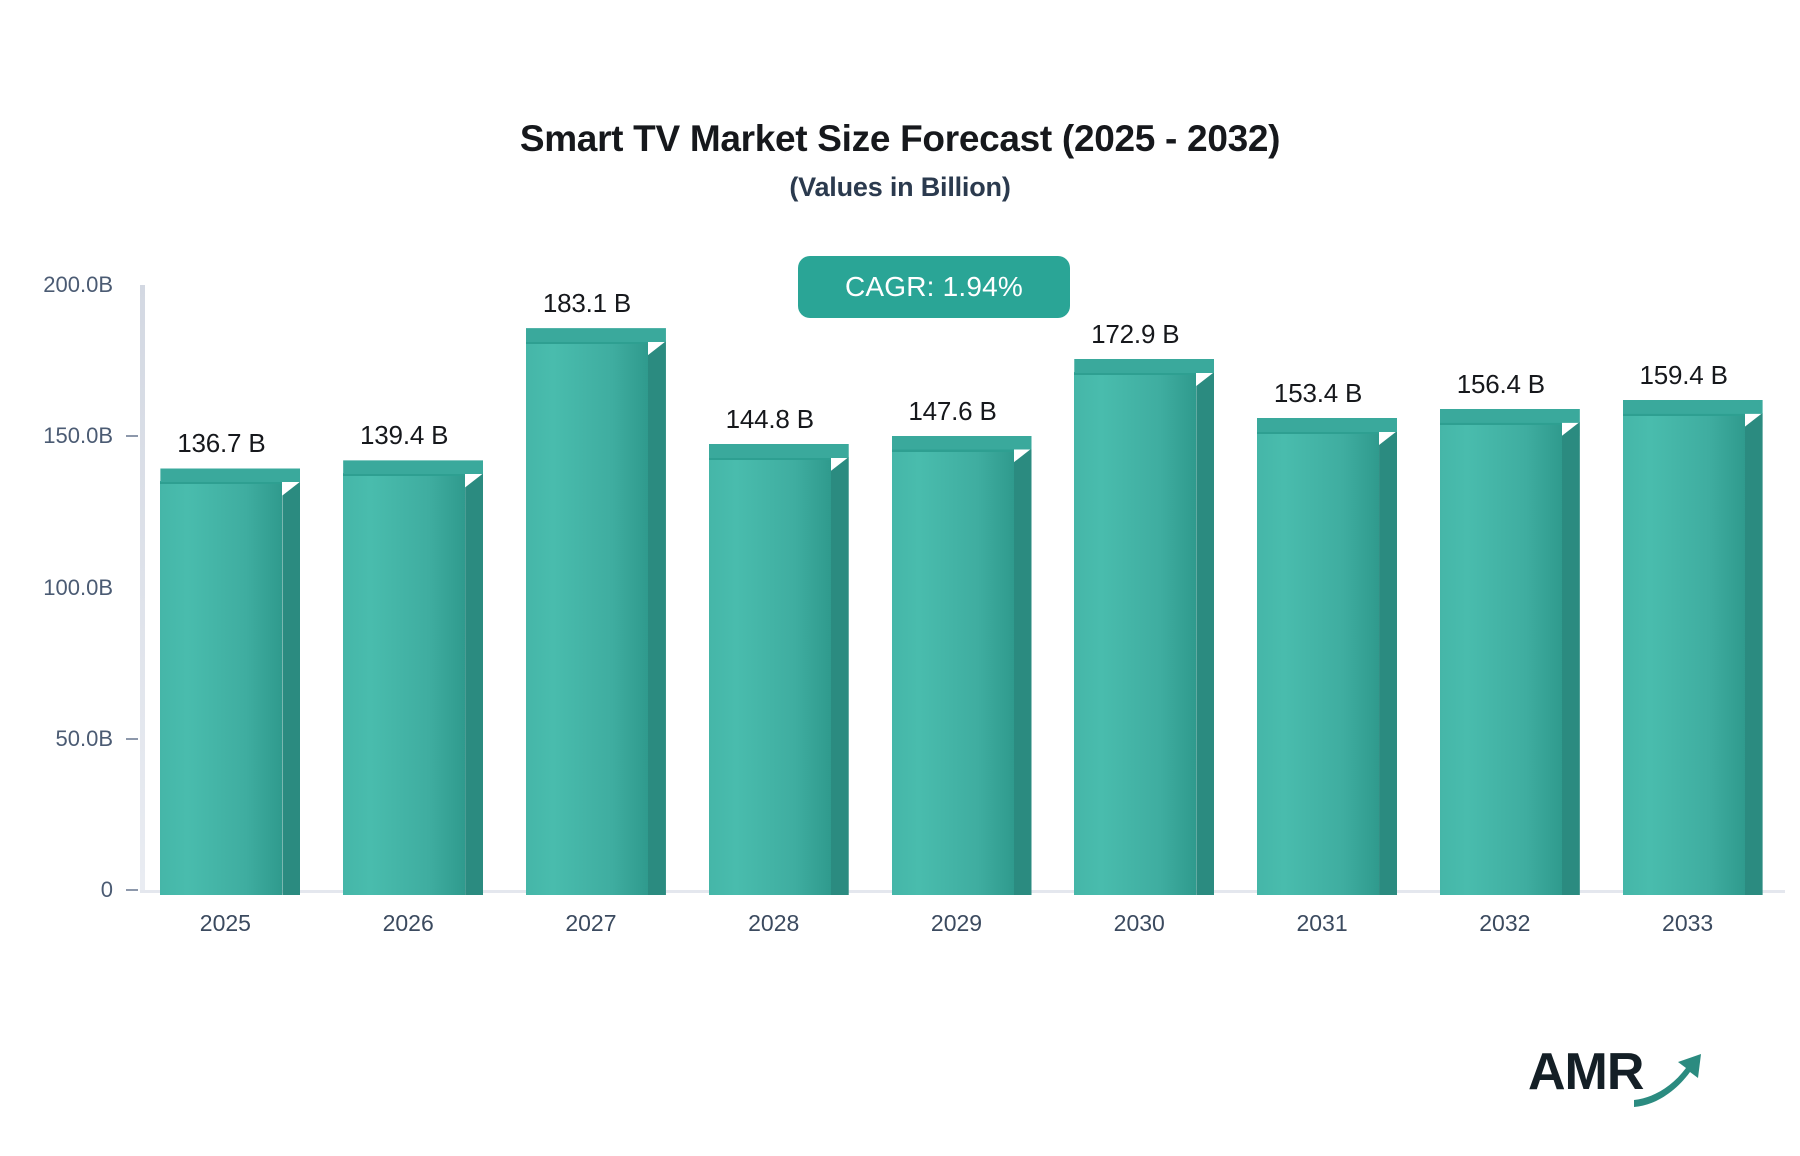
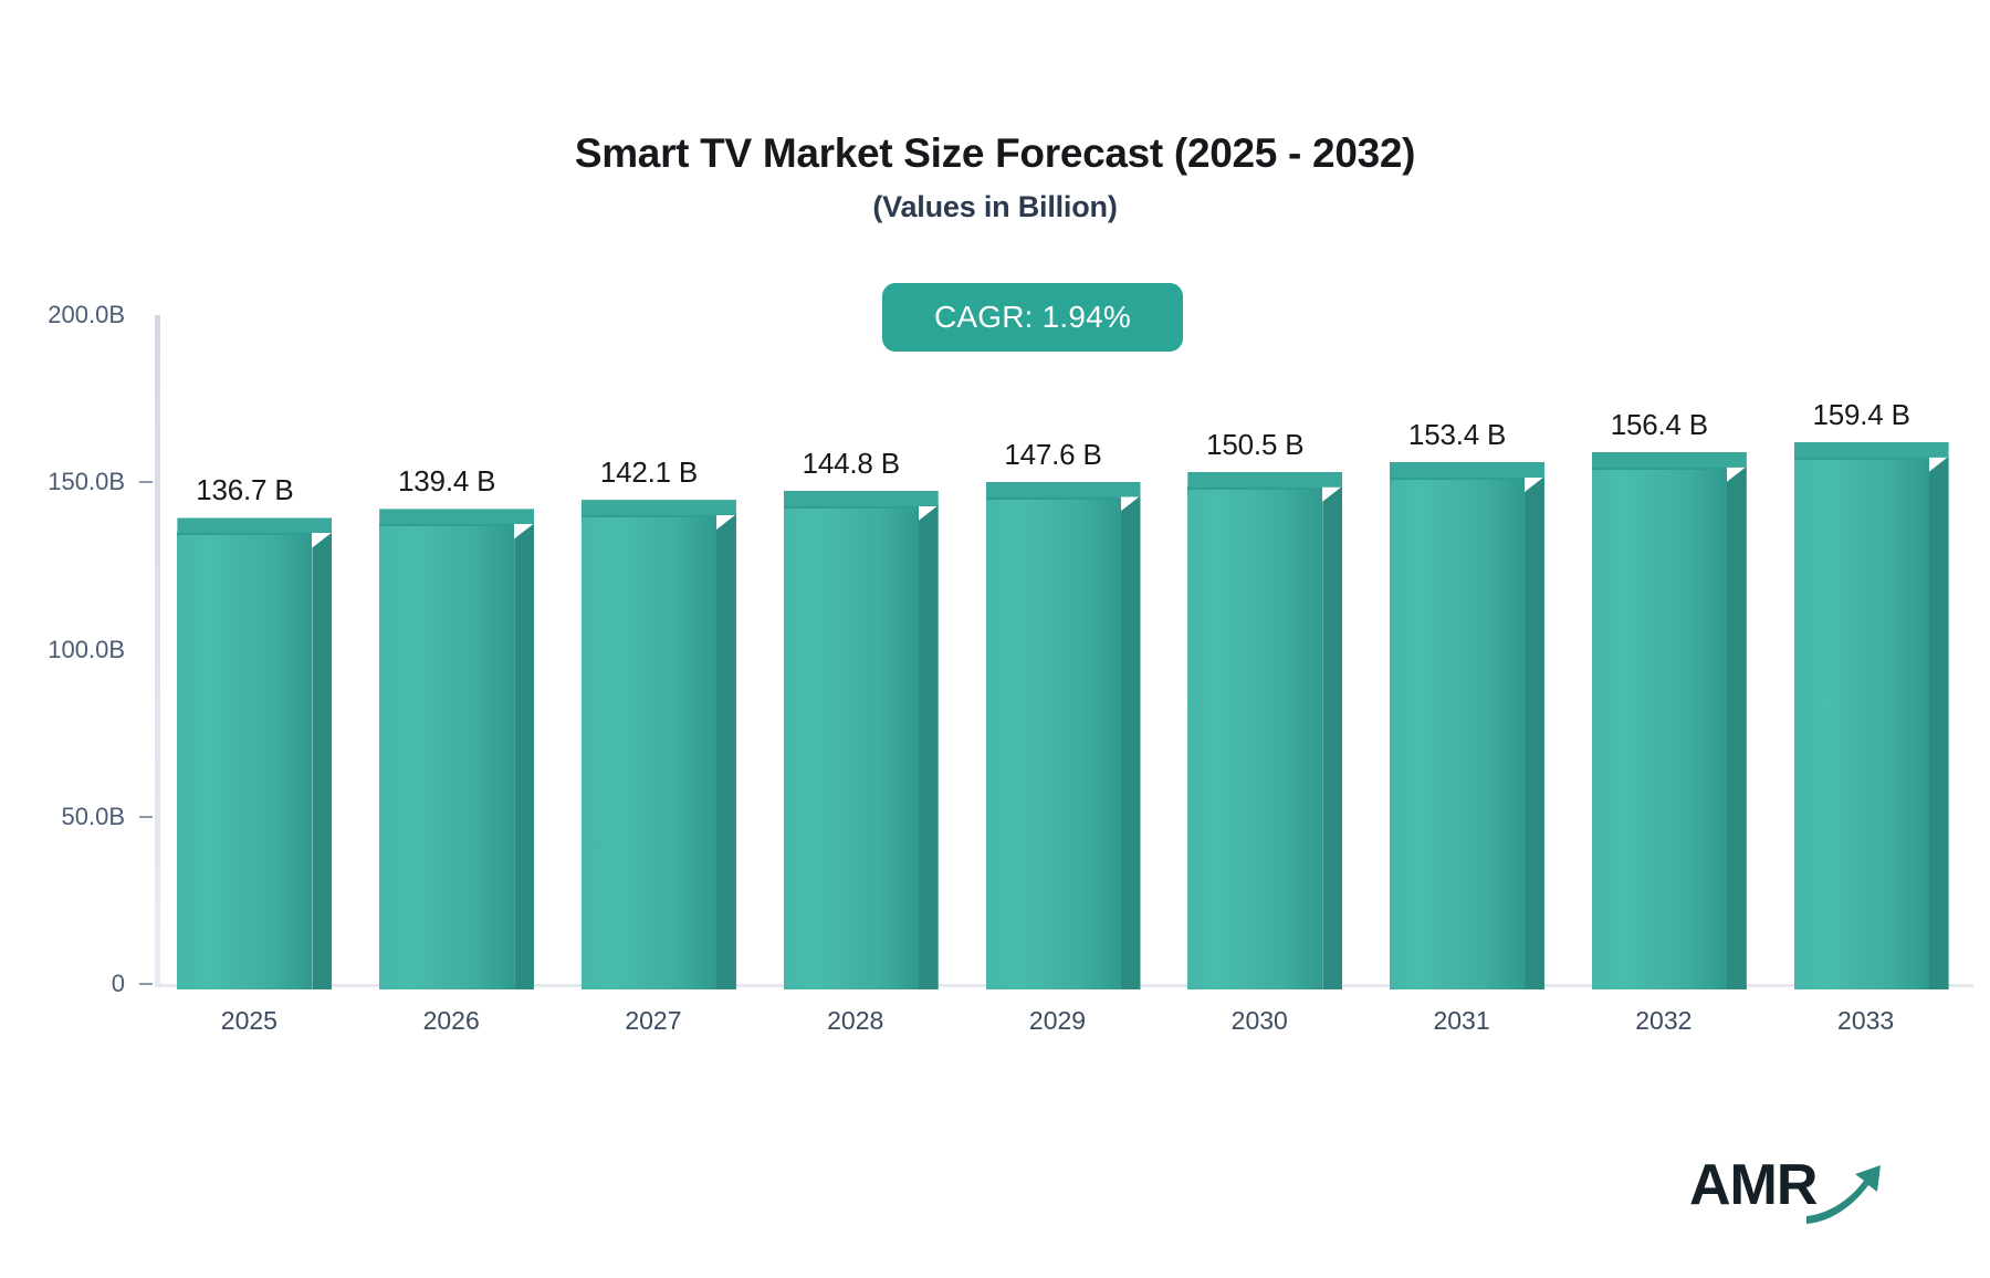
2027: 183.1 -> 142.1
2030: 172.9 -> 150.5
